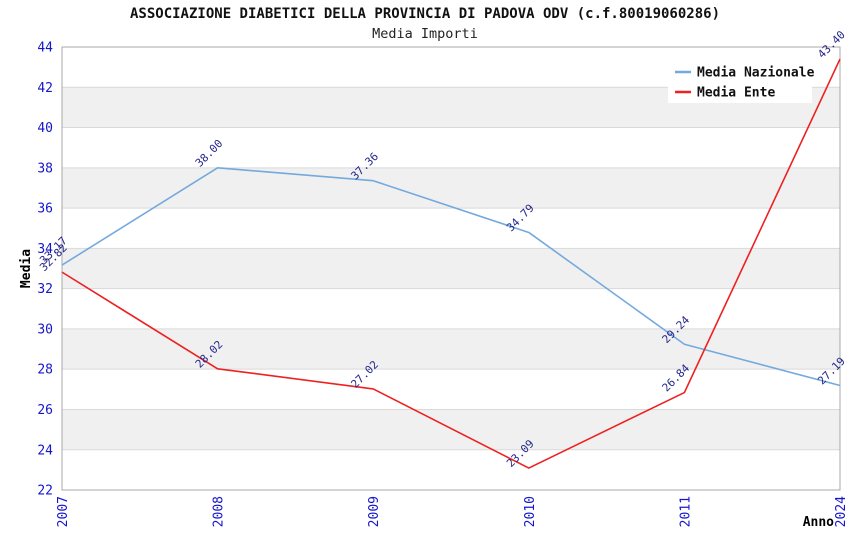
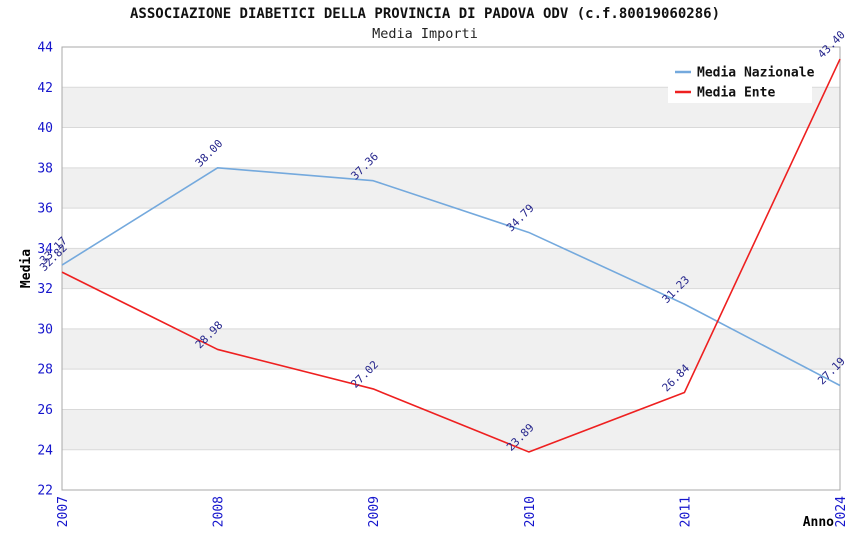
Media Ente/2008: 28.02 -> 28.98
Media Ente/2010: 23.09 -> 23.89
Media Nazionale/2011: 29.24 -> 31.23
